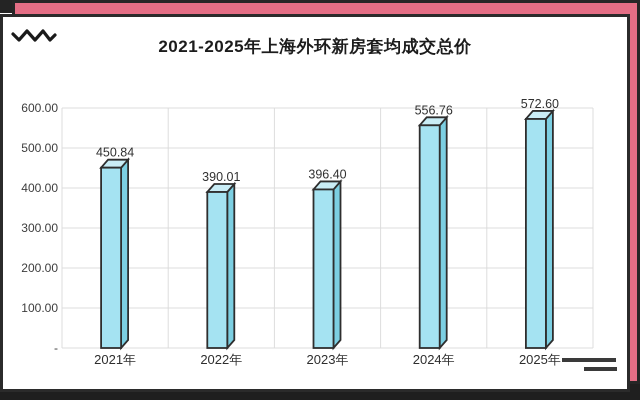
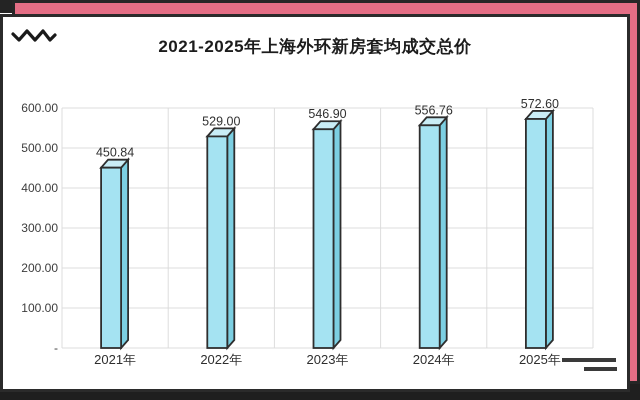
2022年: 390.01 -> 529.00
2023年: 396.40 -> 546.90
